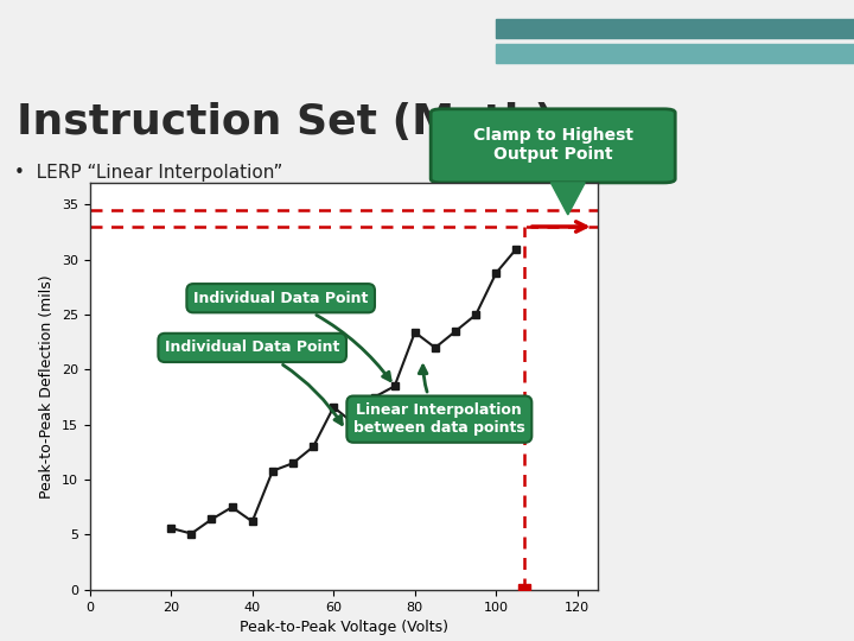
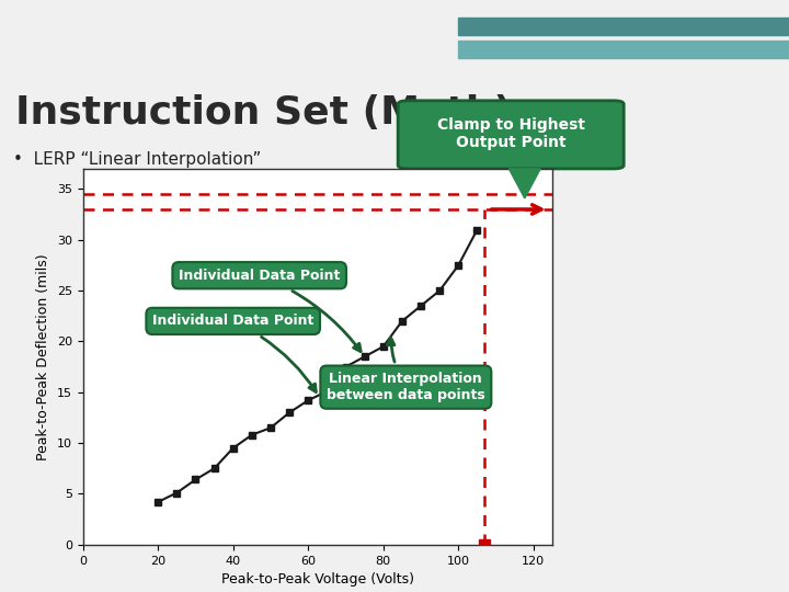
20: 5.6 -> 4.2
40: 6.2 -> 9.5
60: 16.6 -> 14.2
80: 23.4 -> 19.5
100: 28.8 -> 27.5
